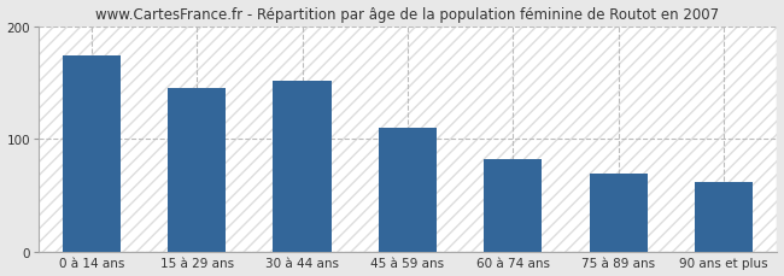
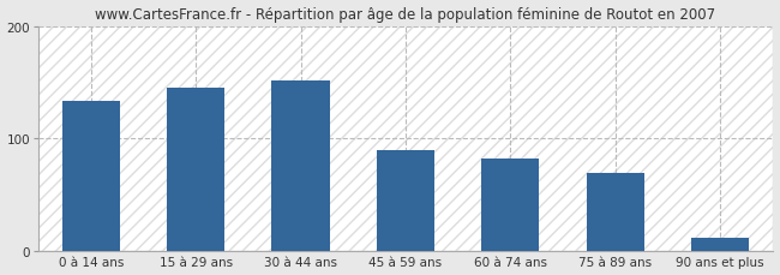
0 à 14 ans: 174 -> 133
45 à 59 ans: 110 -> 90
90 ans et plus: 62 -> 12
